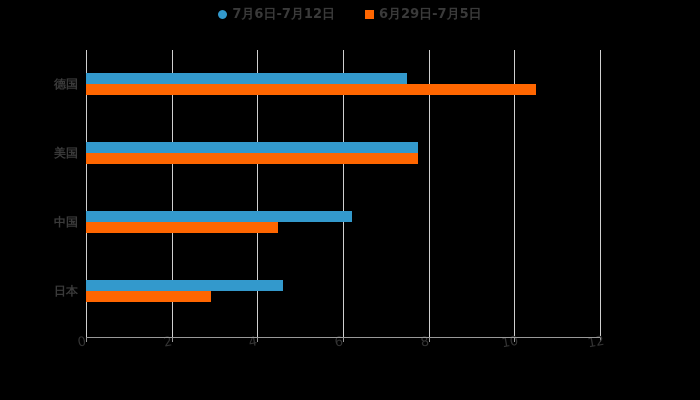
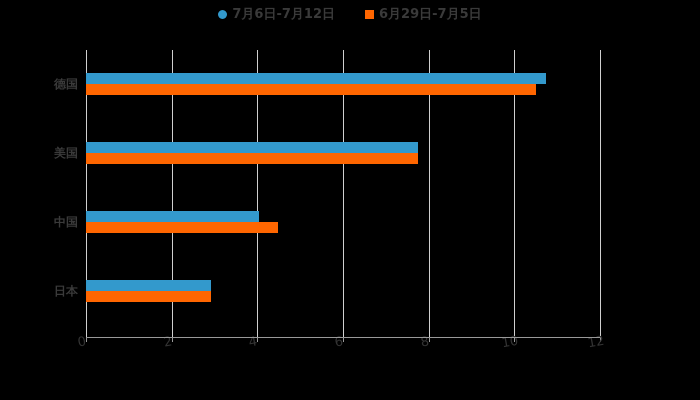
7月6日-7月12日/德国: 7.5 -> 10.7
7月6日-7月12日/中国: 6.2 -> 4.0
7月6日-7月12日/日本: 4.6 -> 2.9
